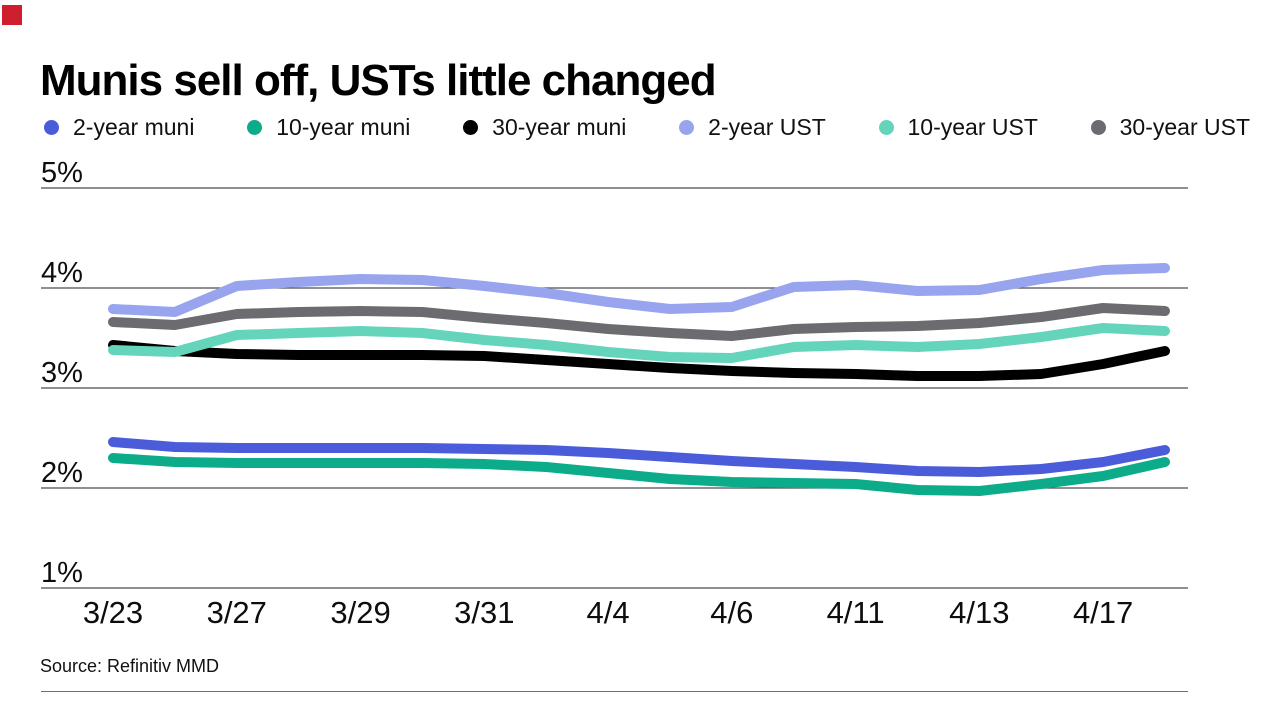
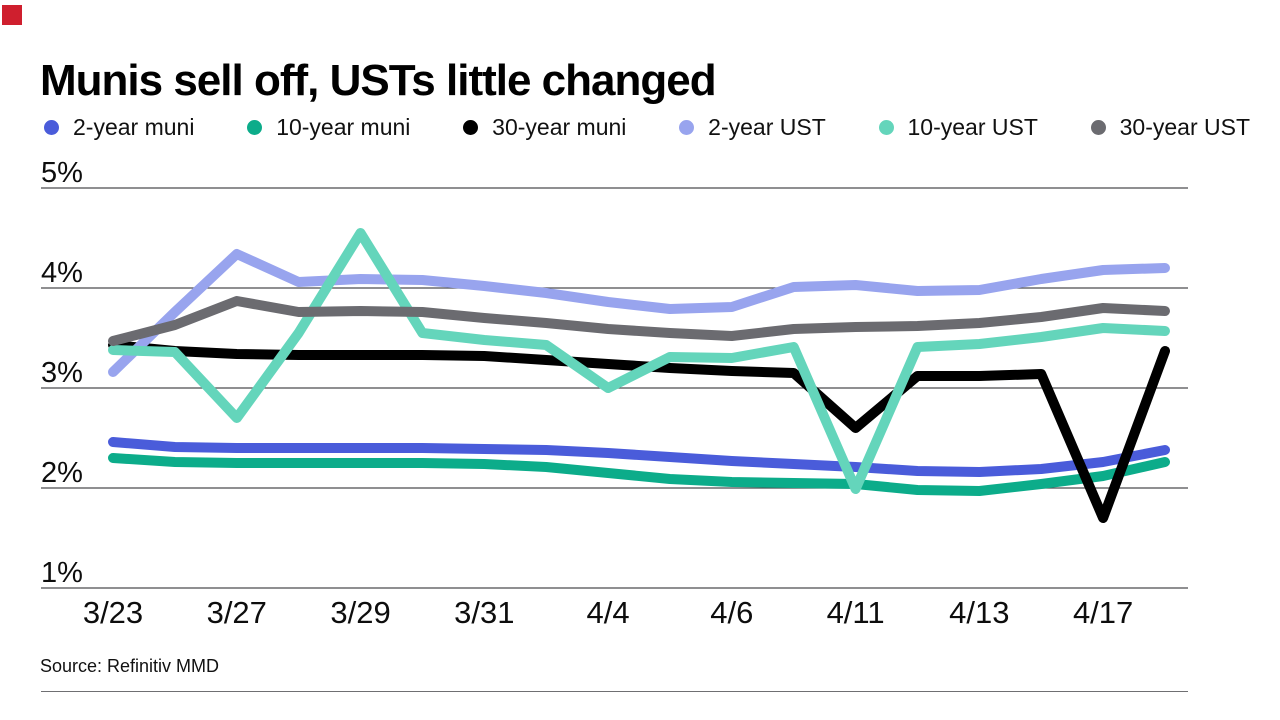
2-year UST/3/23: 3.79% -> 3.16%
30-year UST/3/23: 3.66% -> 3.47%
2-year UST/3/27: 4.02% -> 4.34%
10-year UST/3/27: 3.53% -> 2.70%
30-year UST/3/27: 3.74% -> 3.87%
10-year UST/3/29: 3.57% -> 4.55%
10-year UST/4/4: 3.36% -> 3.00%
30-year muni/4/11: 3.14% -> 2.60%
10-year UST/4/11: 3.43% -> 1.99%
30-year muni/4/17: 3.24% -> 1.70%
